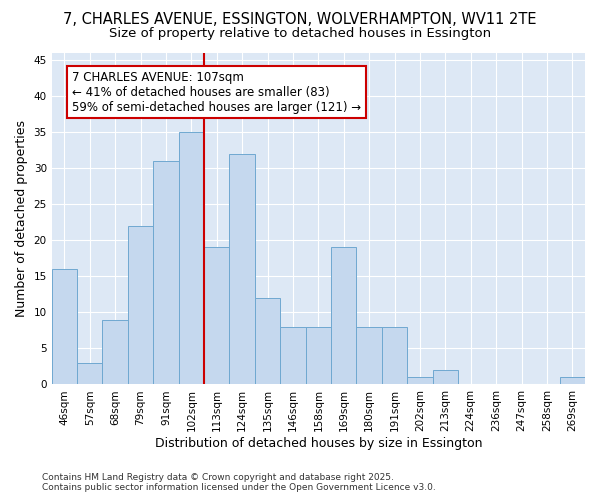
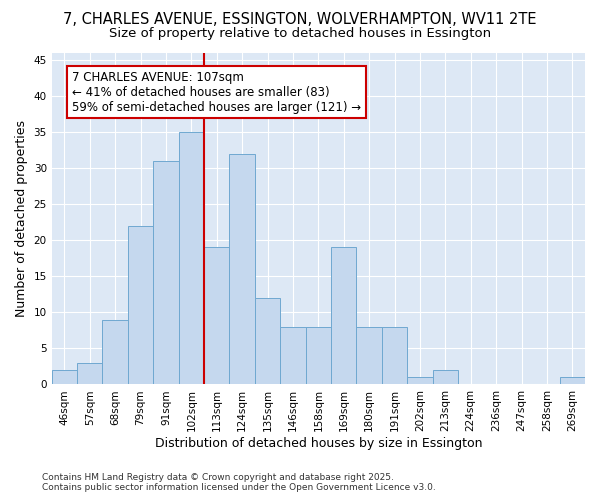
46sqm: 16 -> 2
